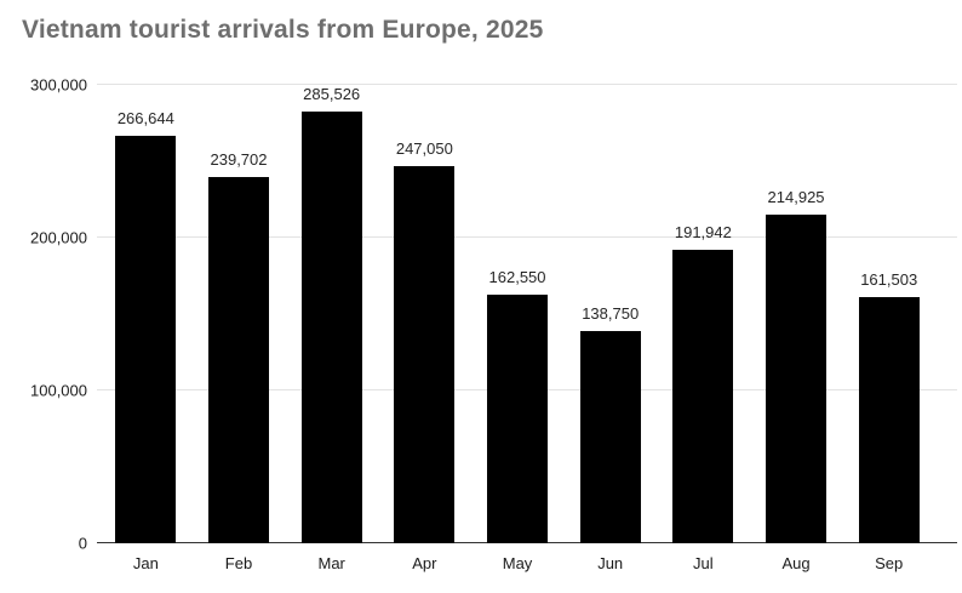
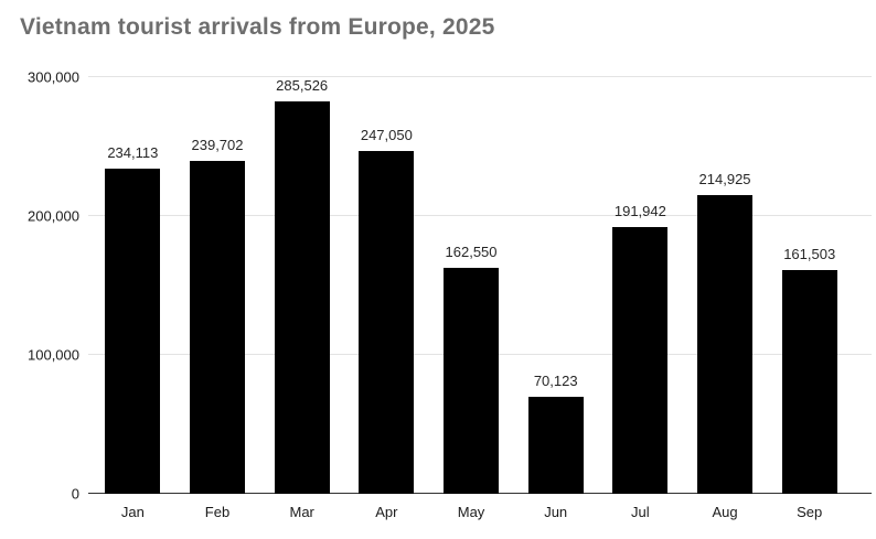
Jan: 266,644 -> 234,113
Jun: 138,750 -> 70,123
